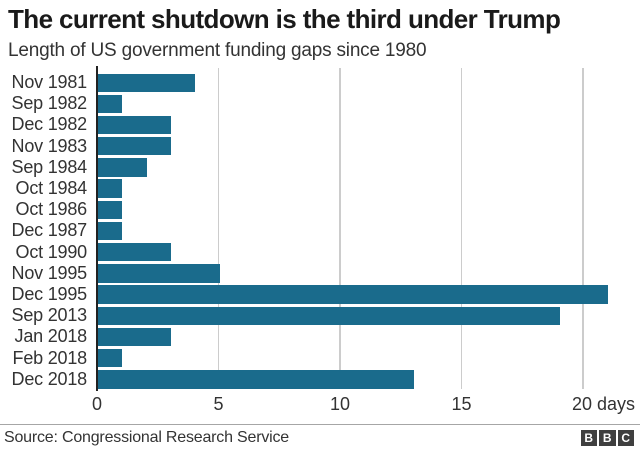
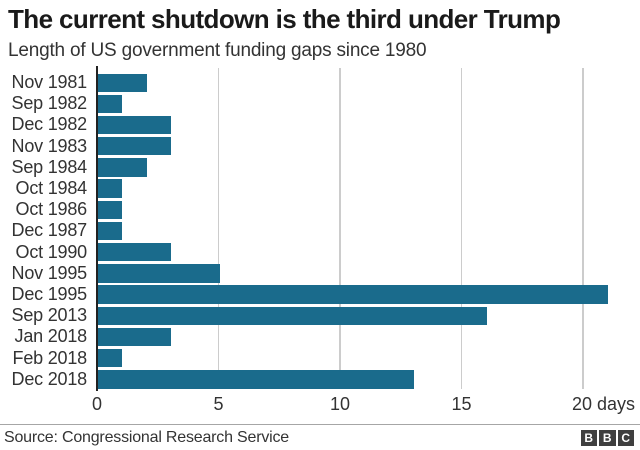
Nov 1981: 4 -> 2
Sep 2013: 19 -> 16
